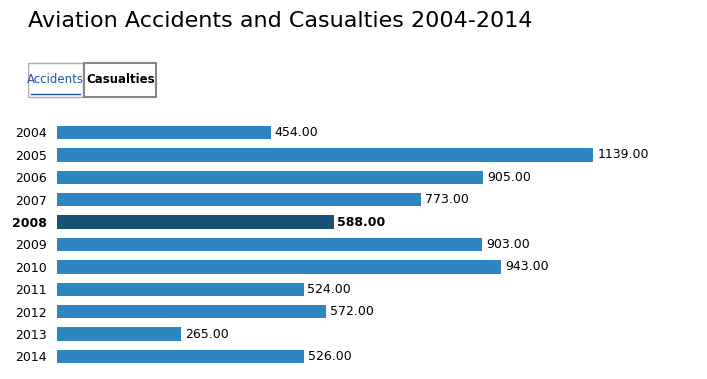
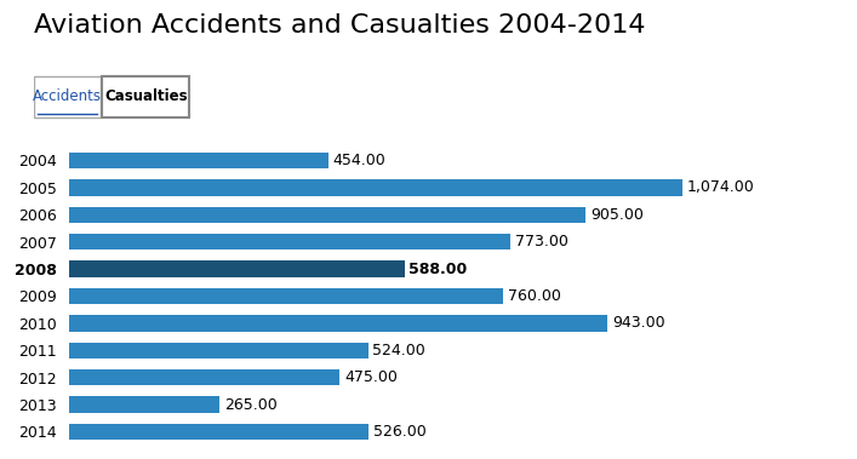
2005: 1139.00 -> 1,074.00
2009: 903.00 -> 760.00
2012: 572.00 -> 475.00
